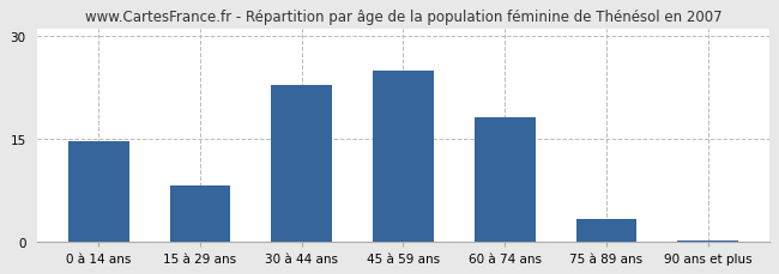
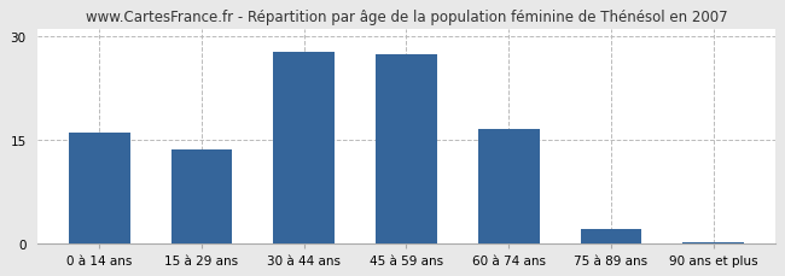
0 à 14 ans: 14.6 -> 16.1
15 à 29 ans: 8.2 -> 13.5
30 à 44 ans: 22.8 -> 27.8
45 à 59 ans: 25.0 -> 27.4
60 à 74 ans: 18.2 -> 16.5
75 à 89 ans: 3.2 -> 2.0
